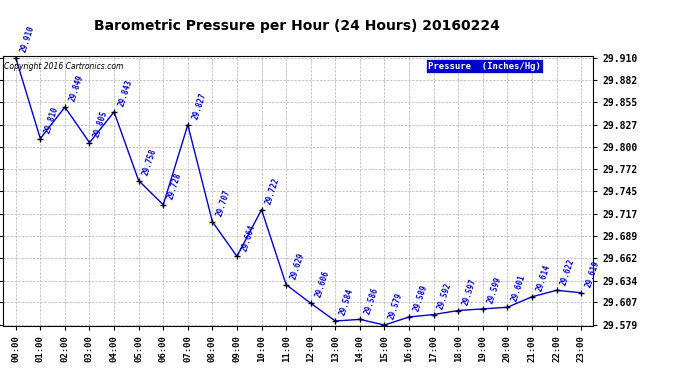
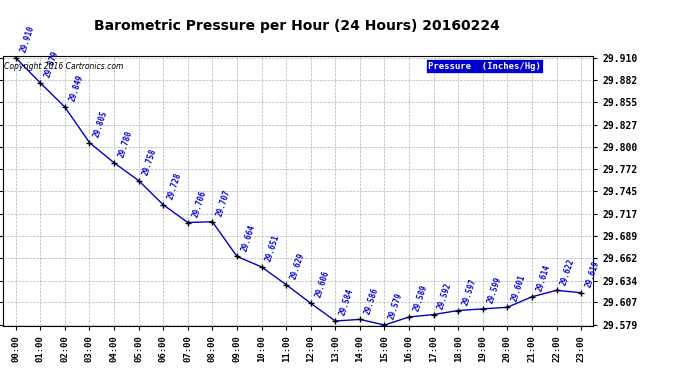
01:00: 29.810 -> 29.879
04:00: 29.843 -> 29.780
07:00: 29.827 -> 29.706
10:00: 29.722 -> 29.651
